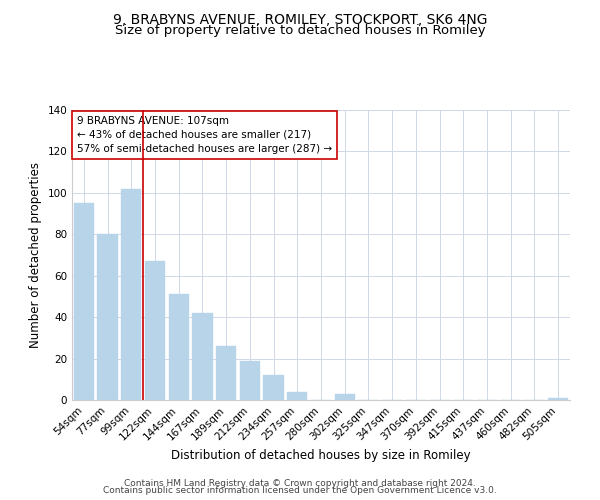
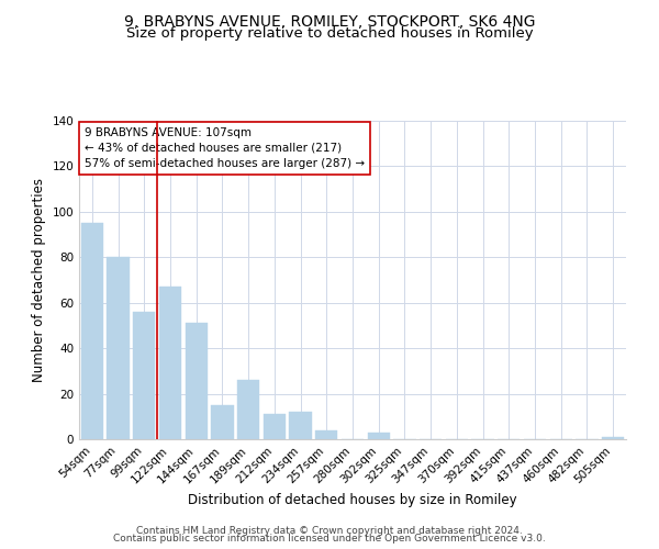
99sqm: 102 -> 56
167sqm: 42 -> 15
212sqm: 19 -> 11
